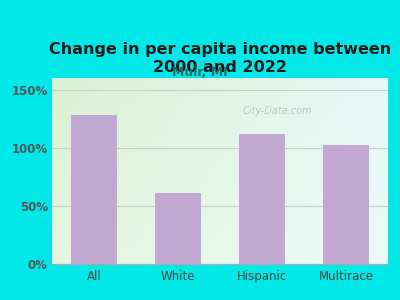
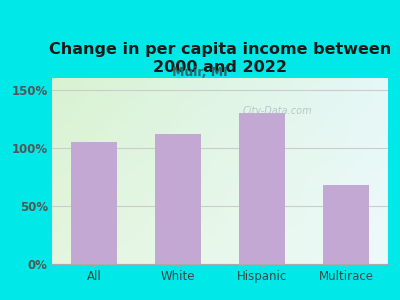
All: 128% -> 105%
White: 61% -> 112%
Hispanic: 112% -> 130%
Multirace: 102% -> 68%
